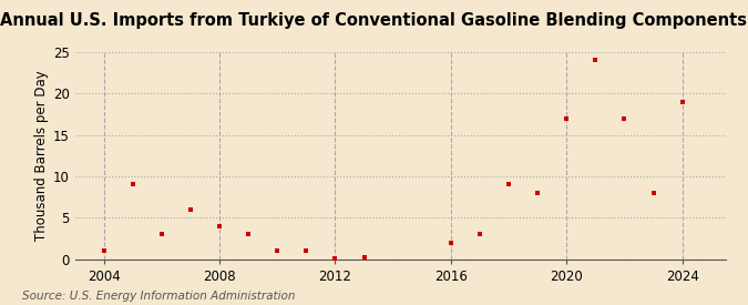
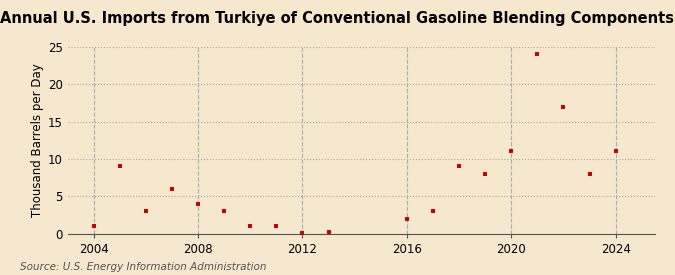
2020: 17.0 -> 11.0
2024: 19.0 -> 11.0
